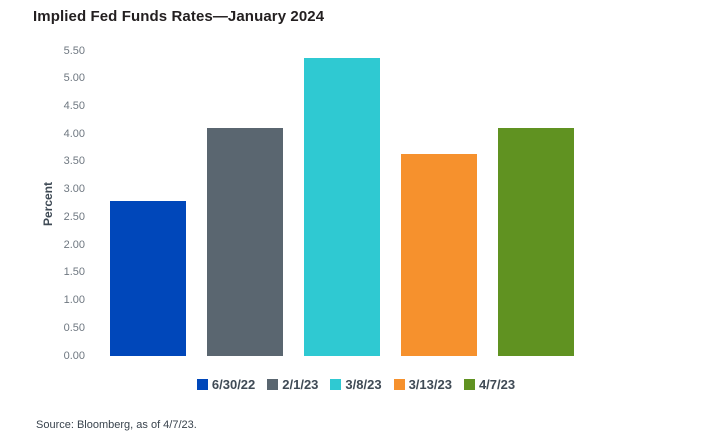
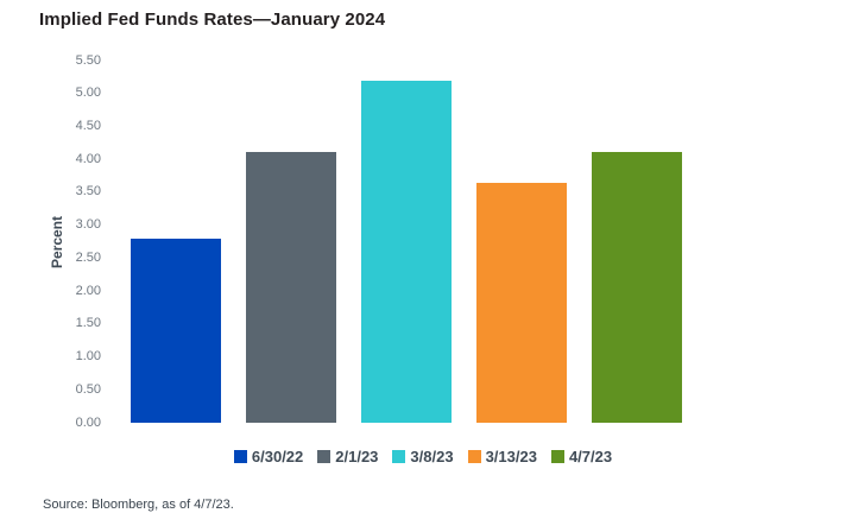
3/8/23: 5.4 -> 5.2
